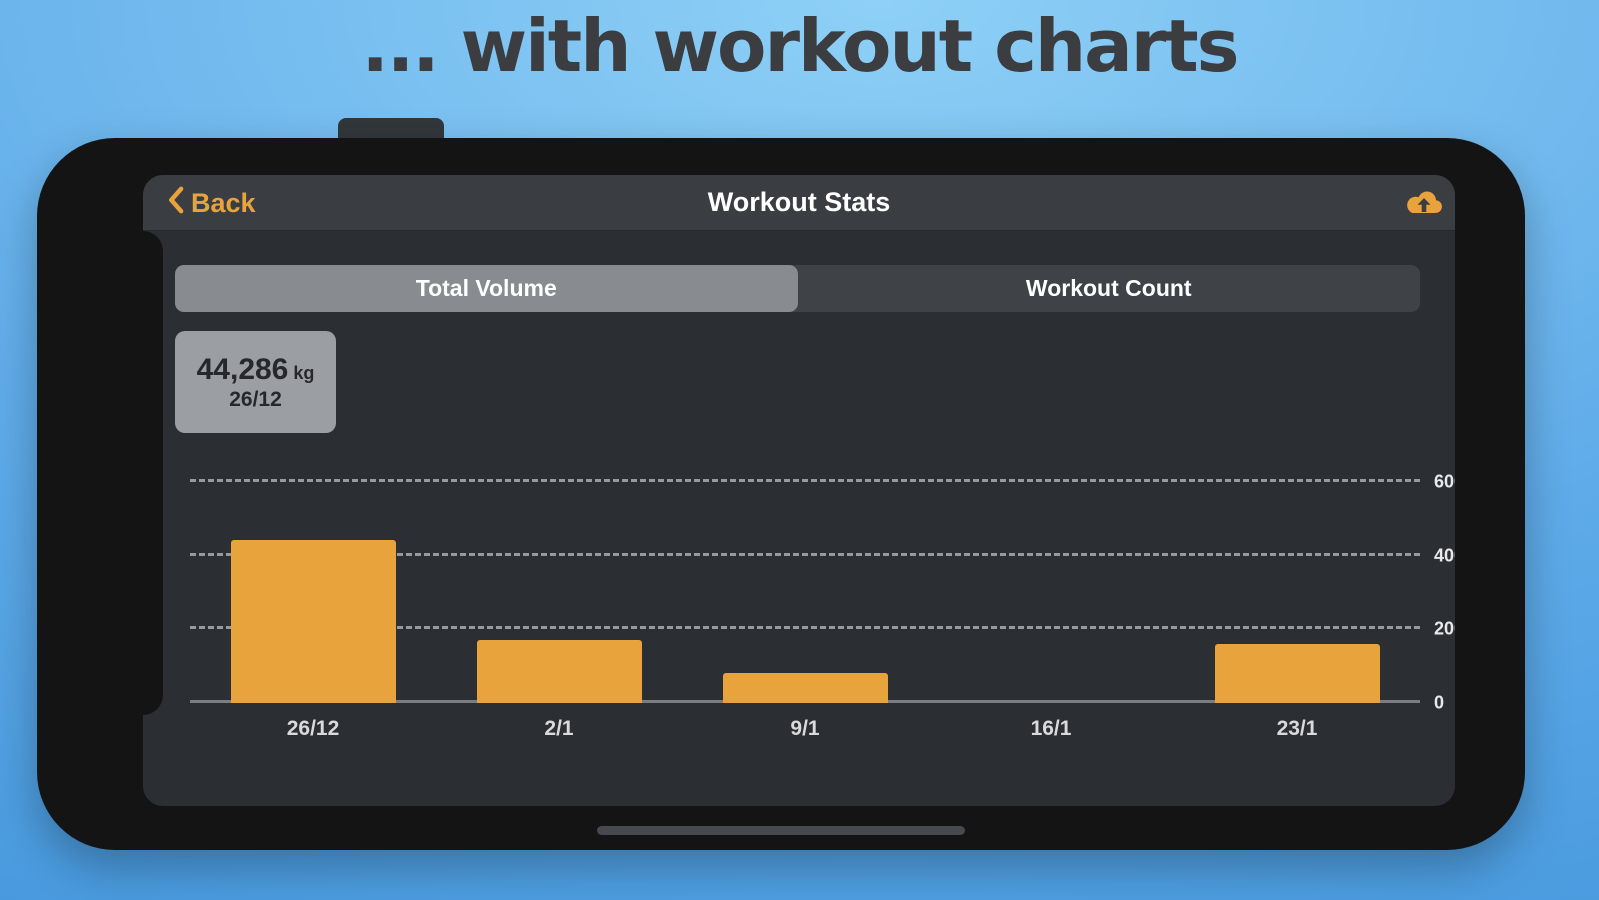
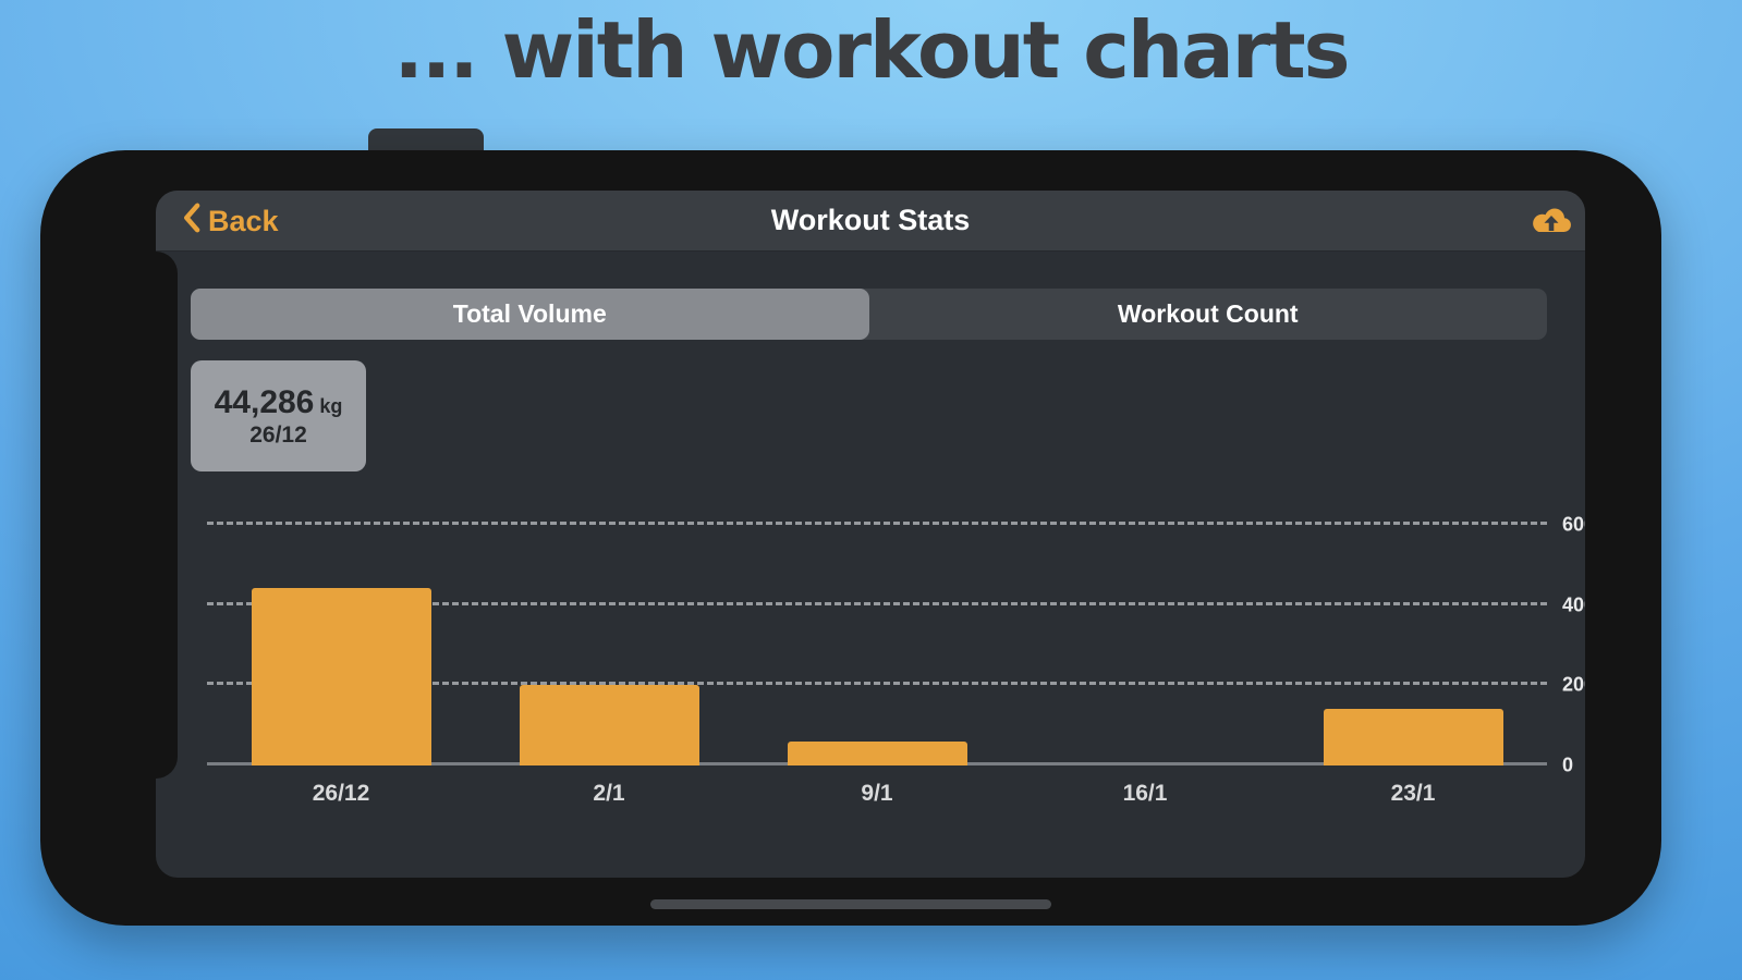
2/1: 17000 -> 20000
9/1: 8000 -> 6000
23/1: 16000 -> 14000
